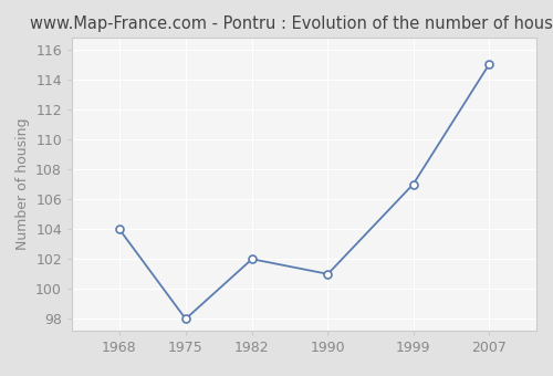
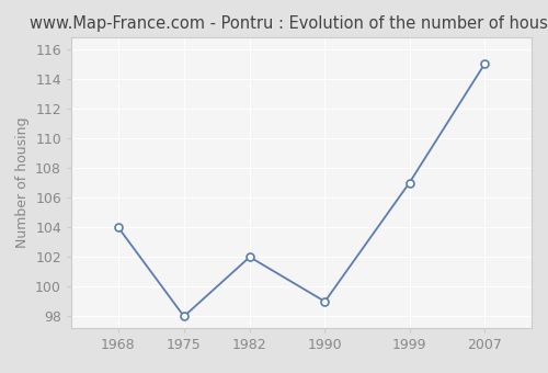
1990: 101 -> 99
